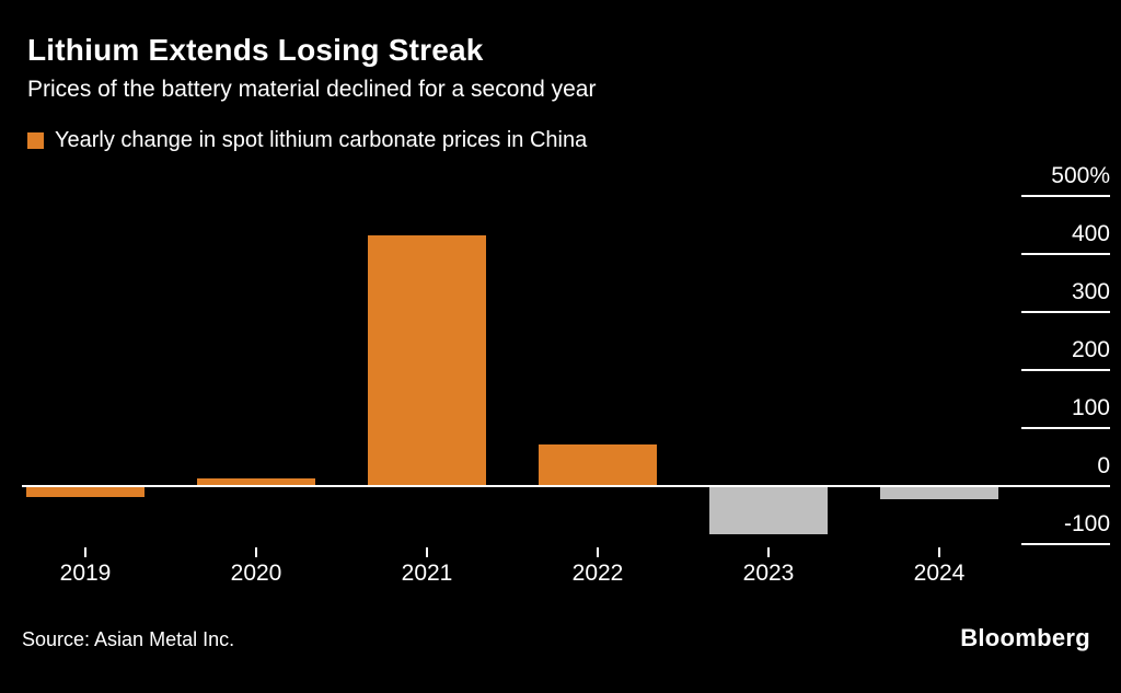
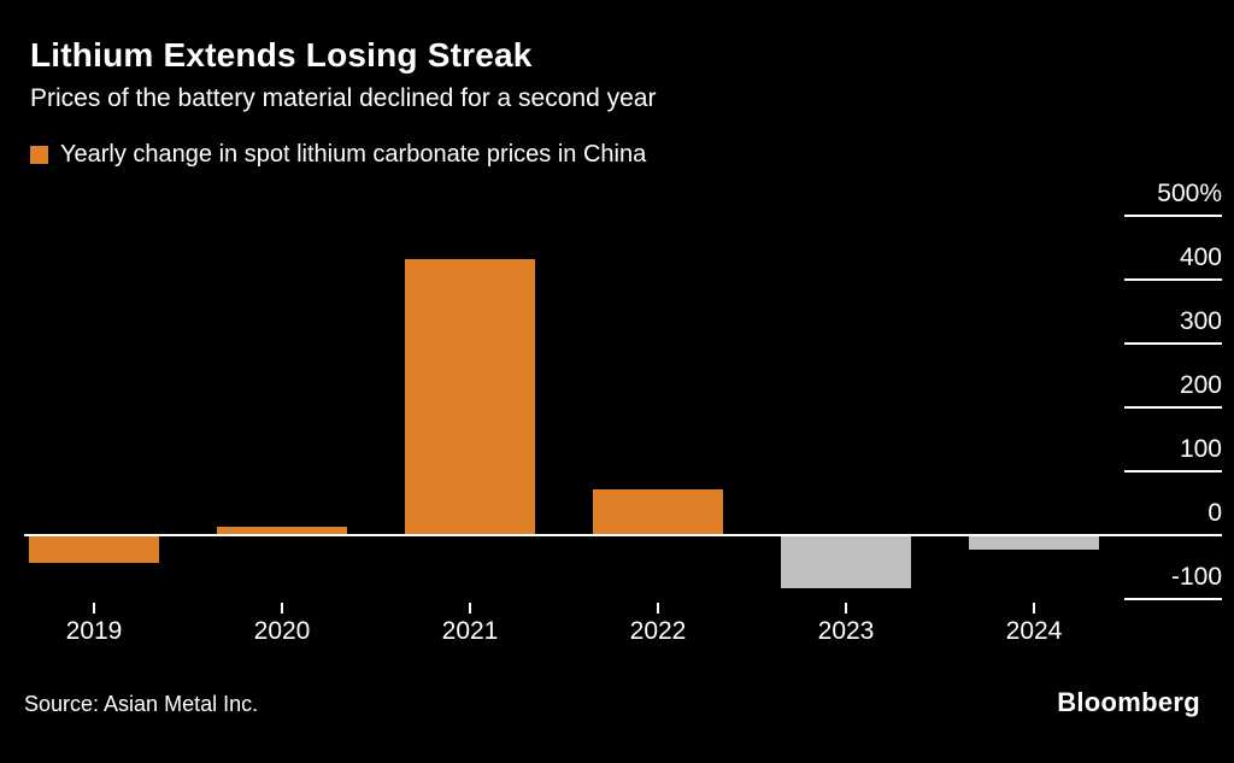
2019: -20% -> -40%
